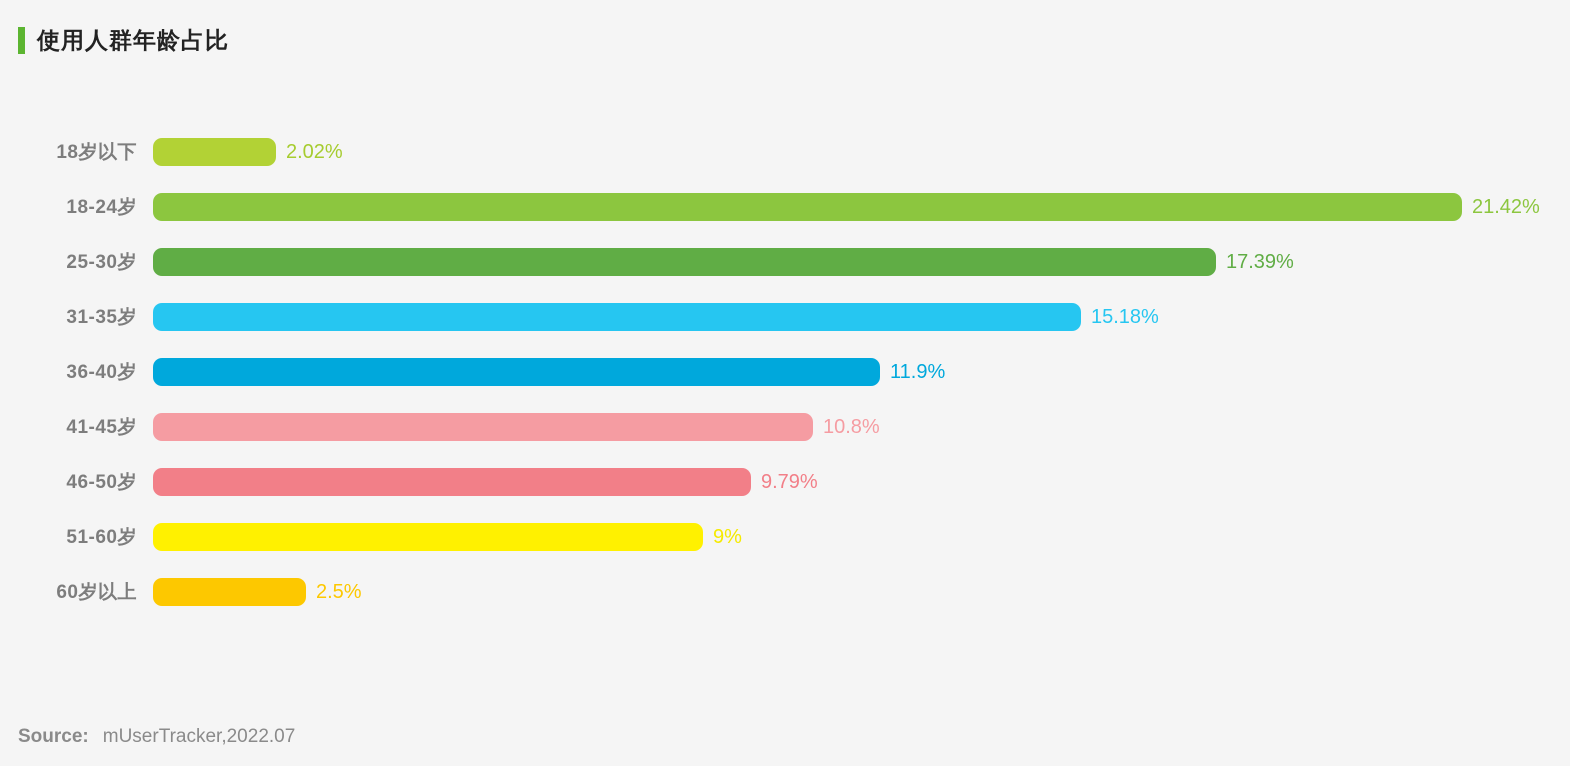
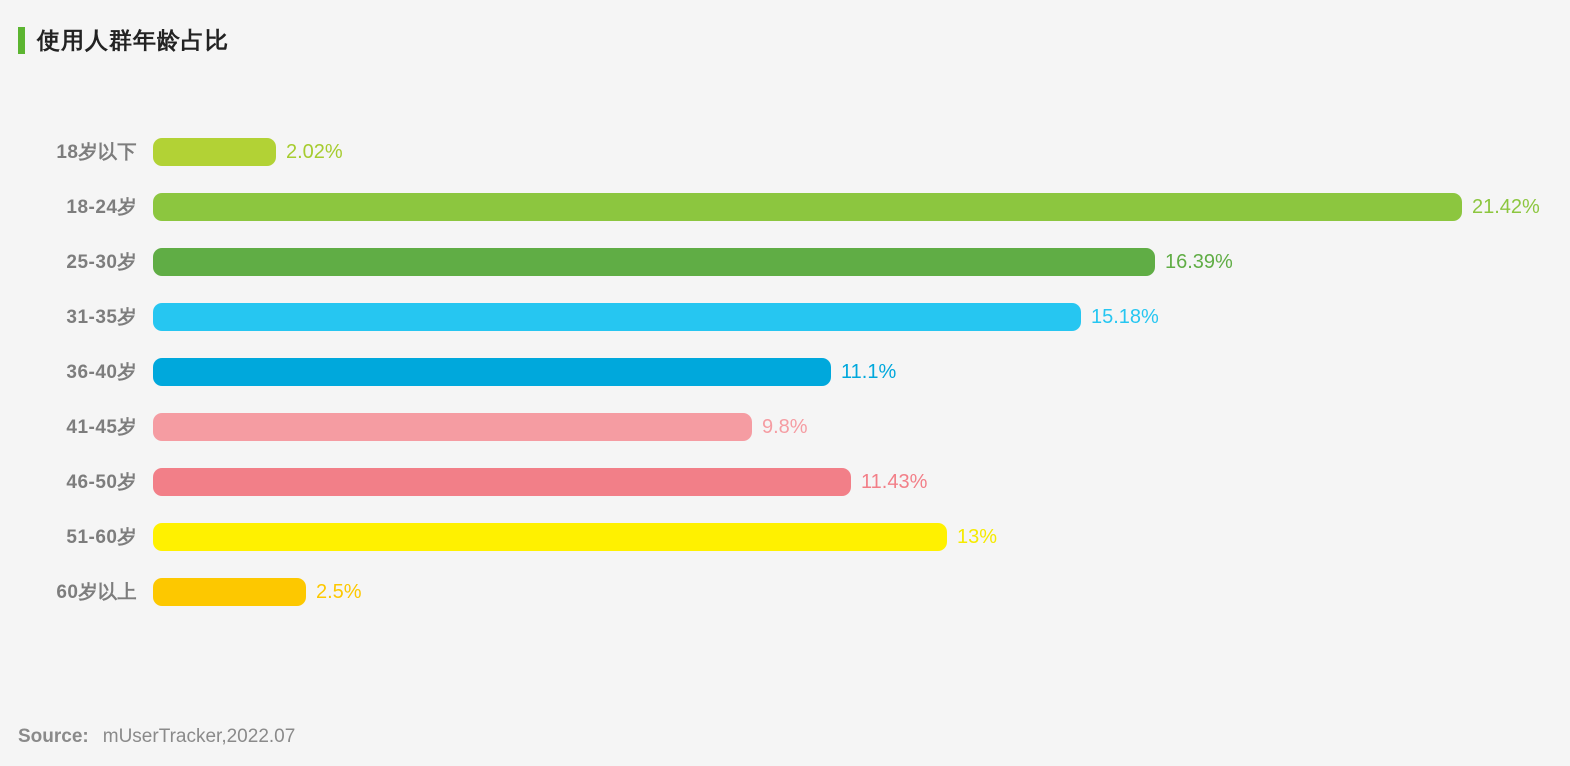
25-30岁: 17.39% -> 16.39%
36-40岁: 11.9% -> 11.1%
41-45岁: 10.8% -> 9.8%
46-50岁: 9.79% -> 11.43%
51-60岁: 9% -> 13%
